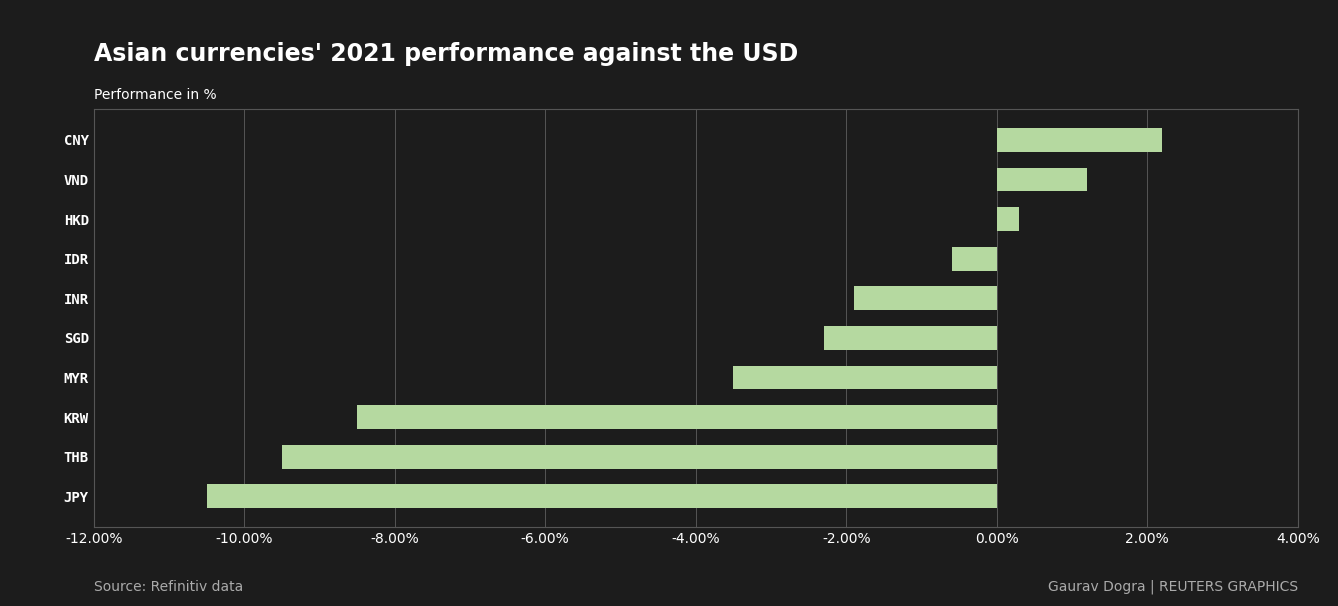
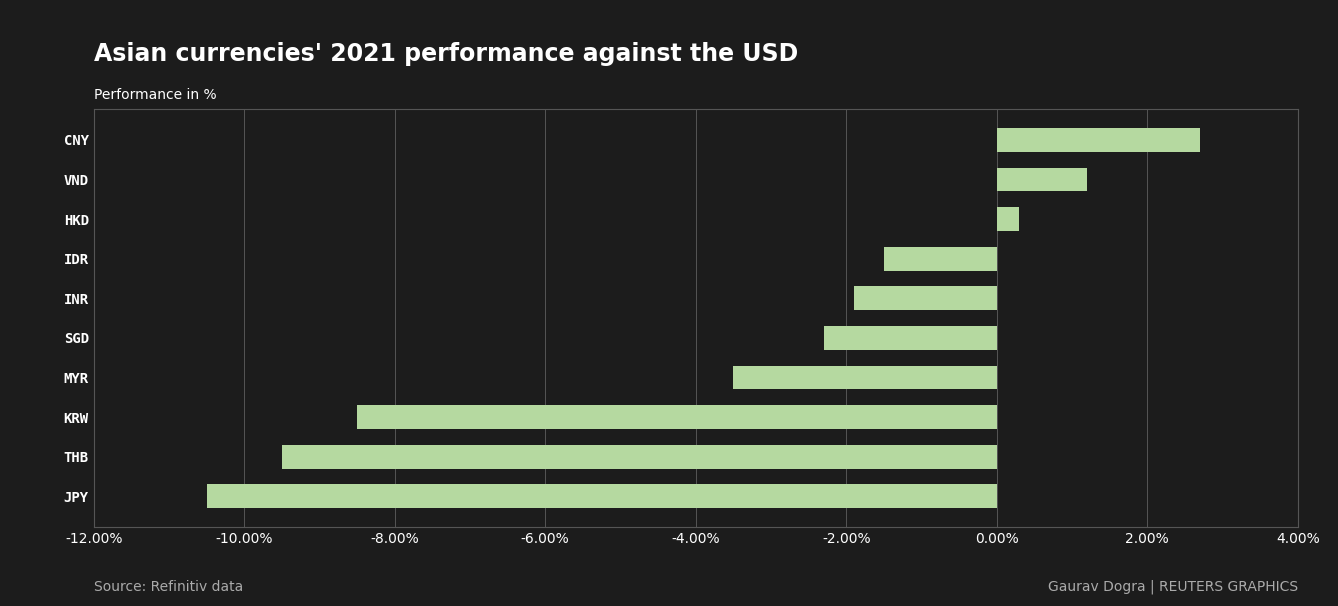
CNY: 2.2% -> 2.7%
IDR: -0.6% -> -1.5%
